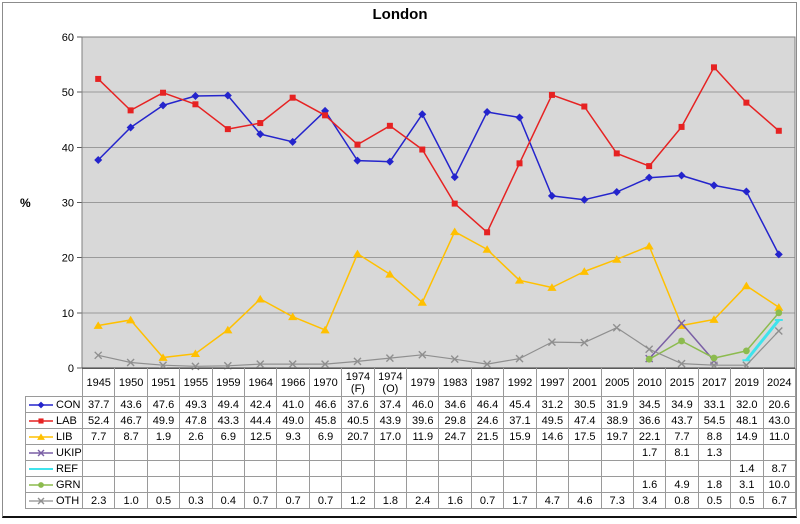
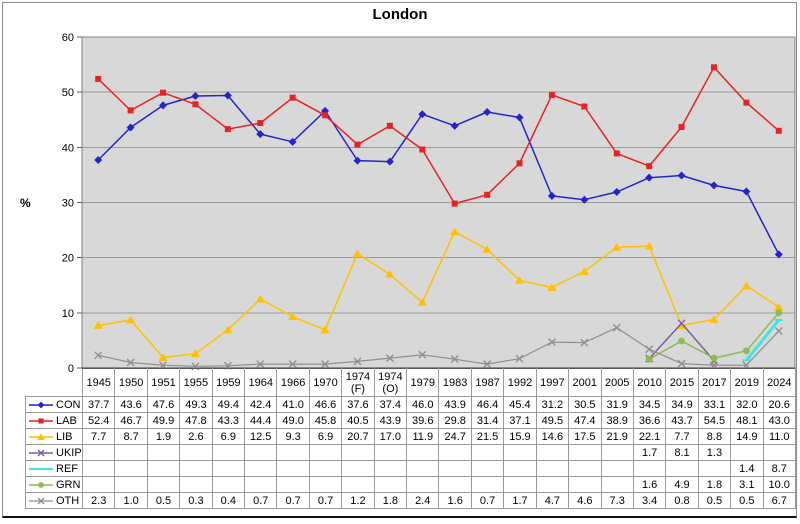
CON/1983: 34.6 -> 43.9
LAB/1987: 24.6 -> 31.4
LIB/2005: 19.7 -> 21.9
